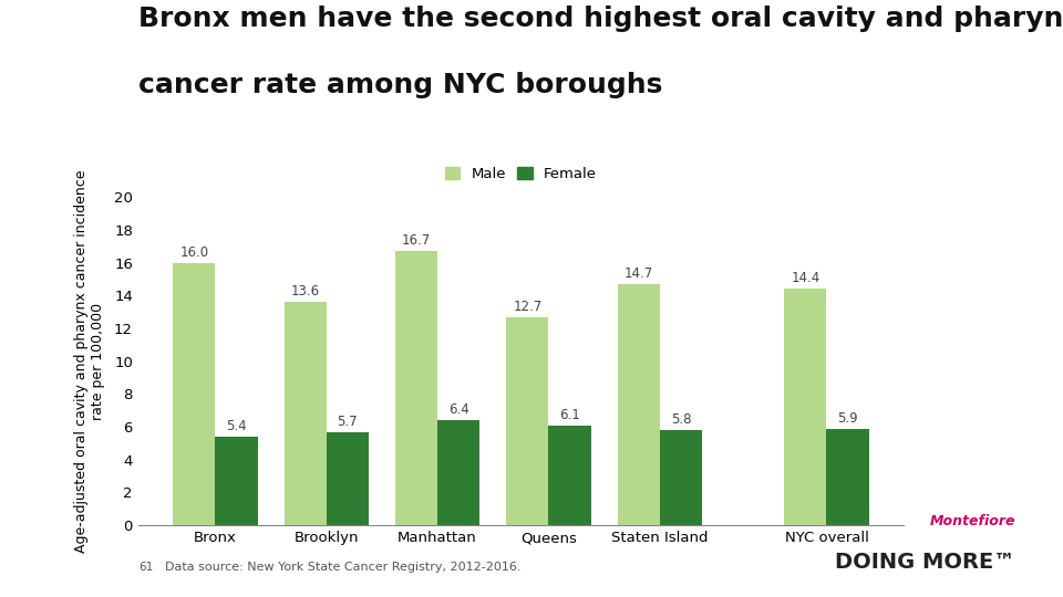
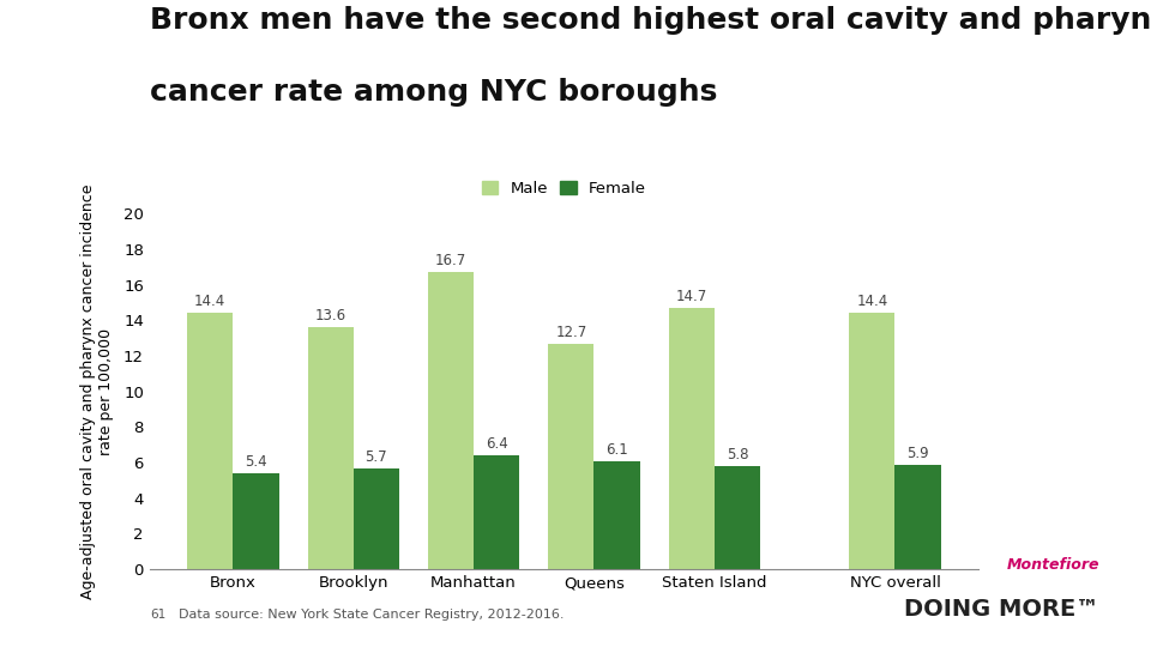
Male/Bronx: 16.0 -> 14.4
